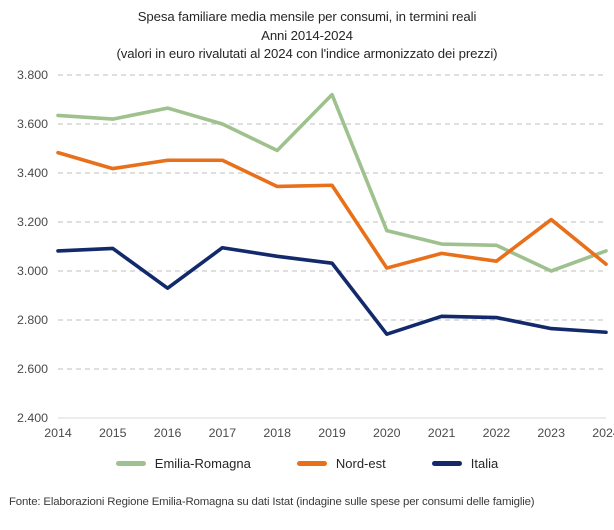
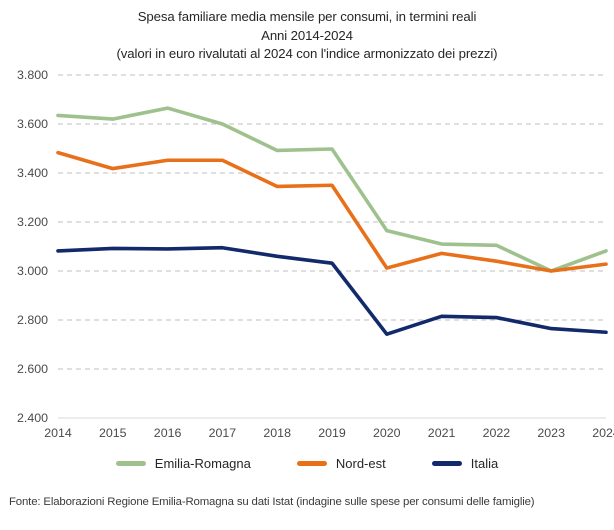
Italia/2016: 2930 -> 3090
Emilia-Romagna/2019: 3720 -> 3500
Nord-est/2023: 3210 -> 3000
